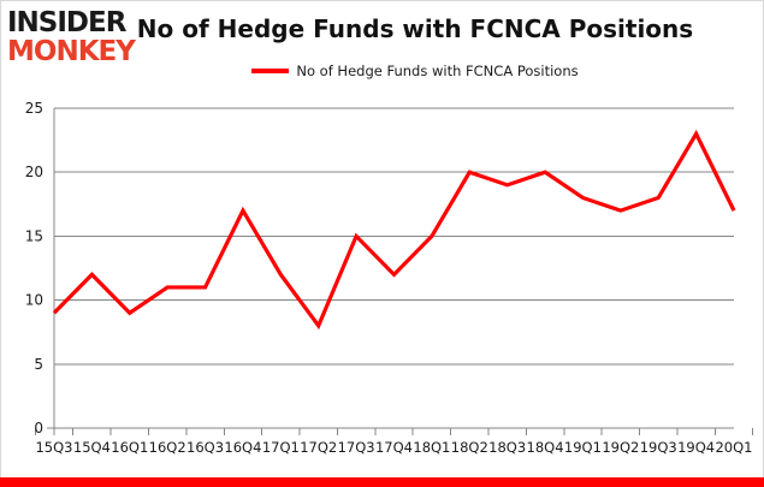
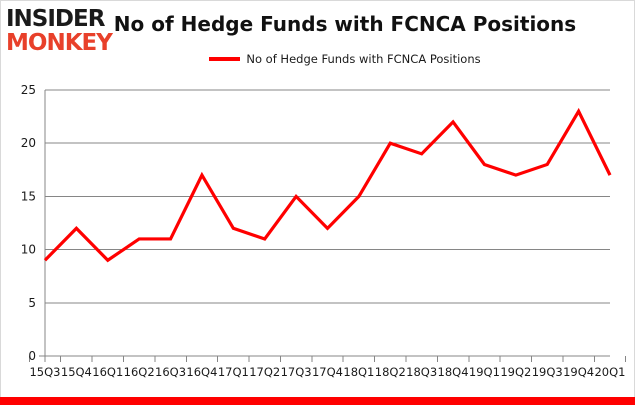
17Q2: 8 -> 11
18Q4: 20 -> 22
